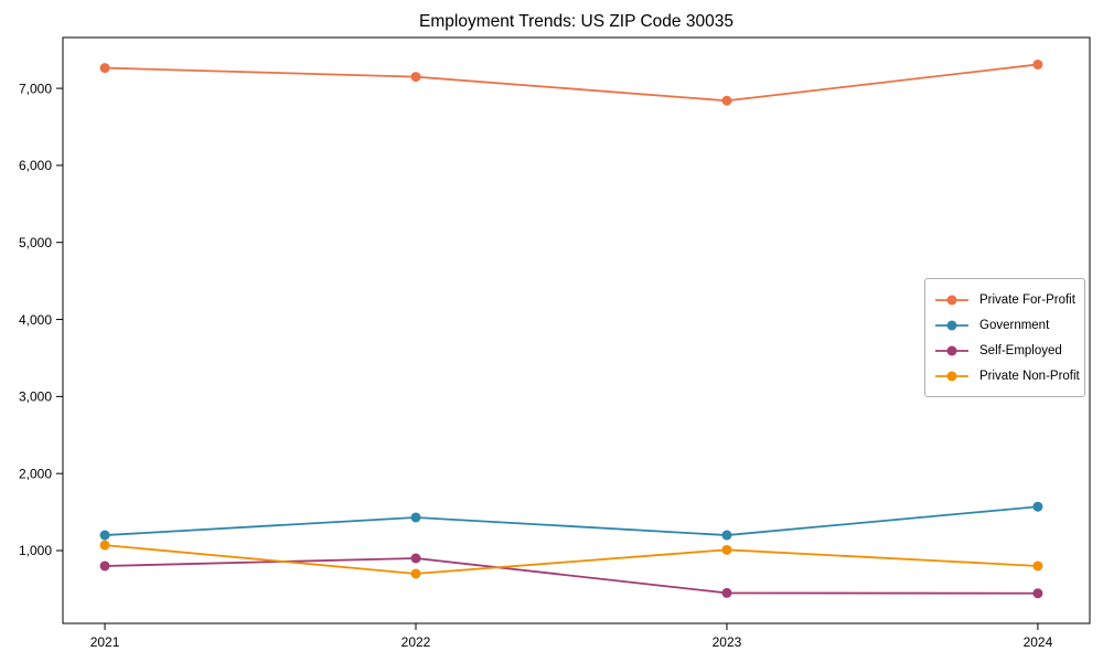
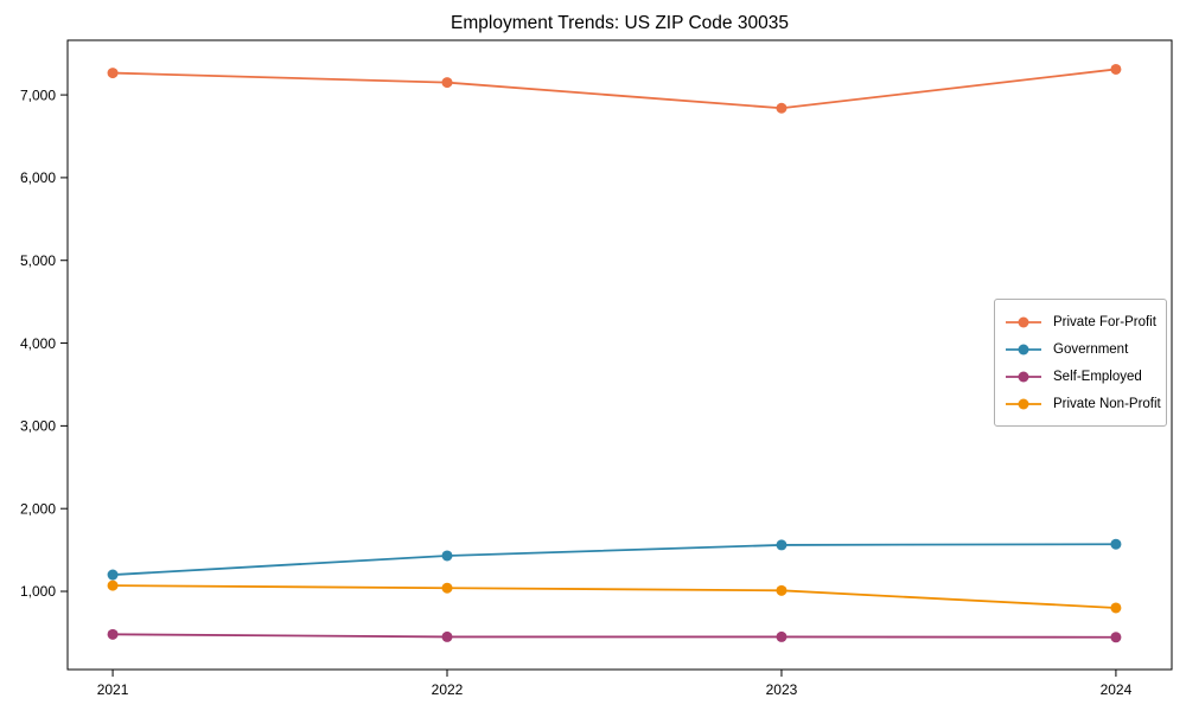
Self-Employed/2021: 800 -> 500
Self-Employed/2022: 900 -> 400
Private Non-Profit/2022: 700 -> 1000
Government/2023: 1200 -> 1600
